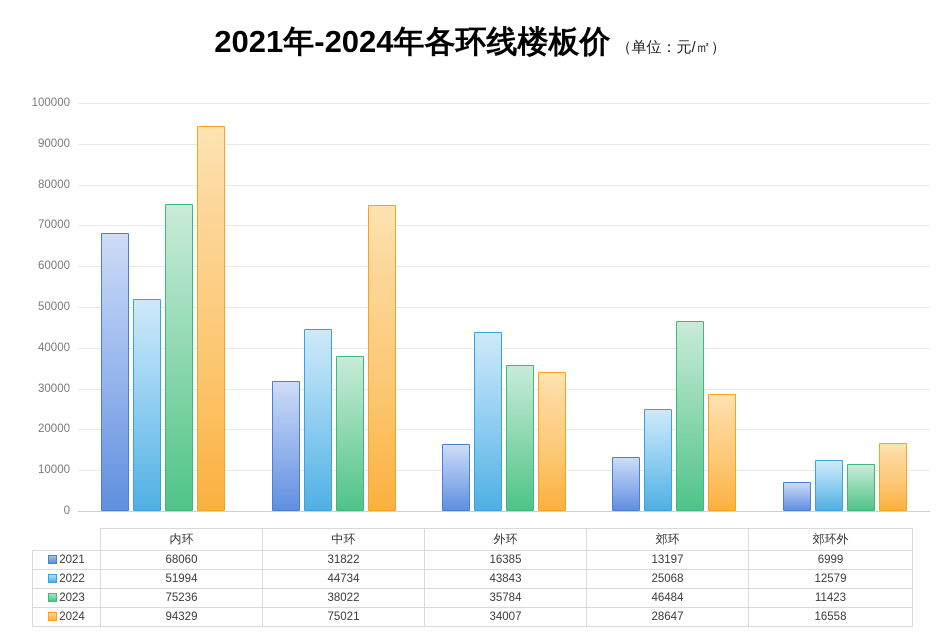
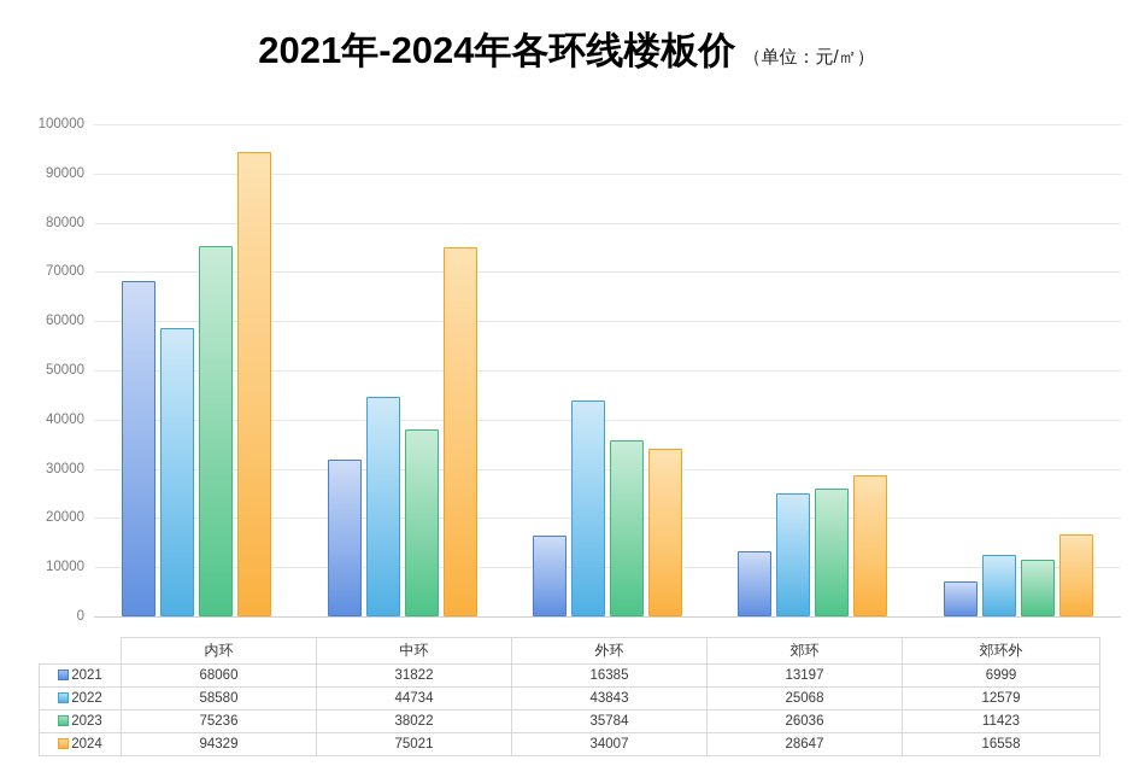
2022/内环: 51994 -> 58580
2023/郊环: 46484 -> 26036
